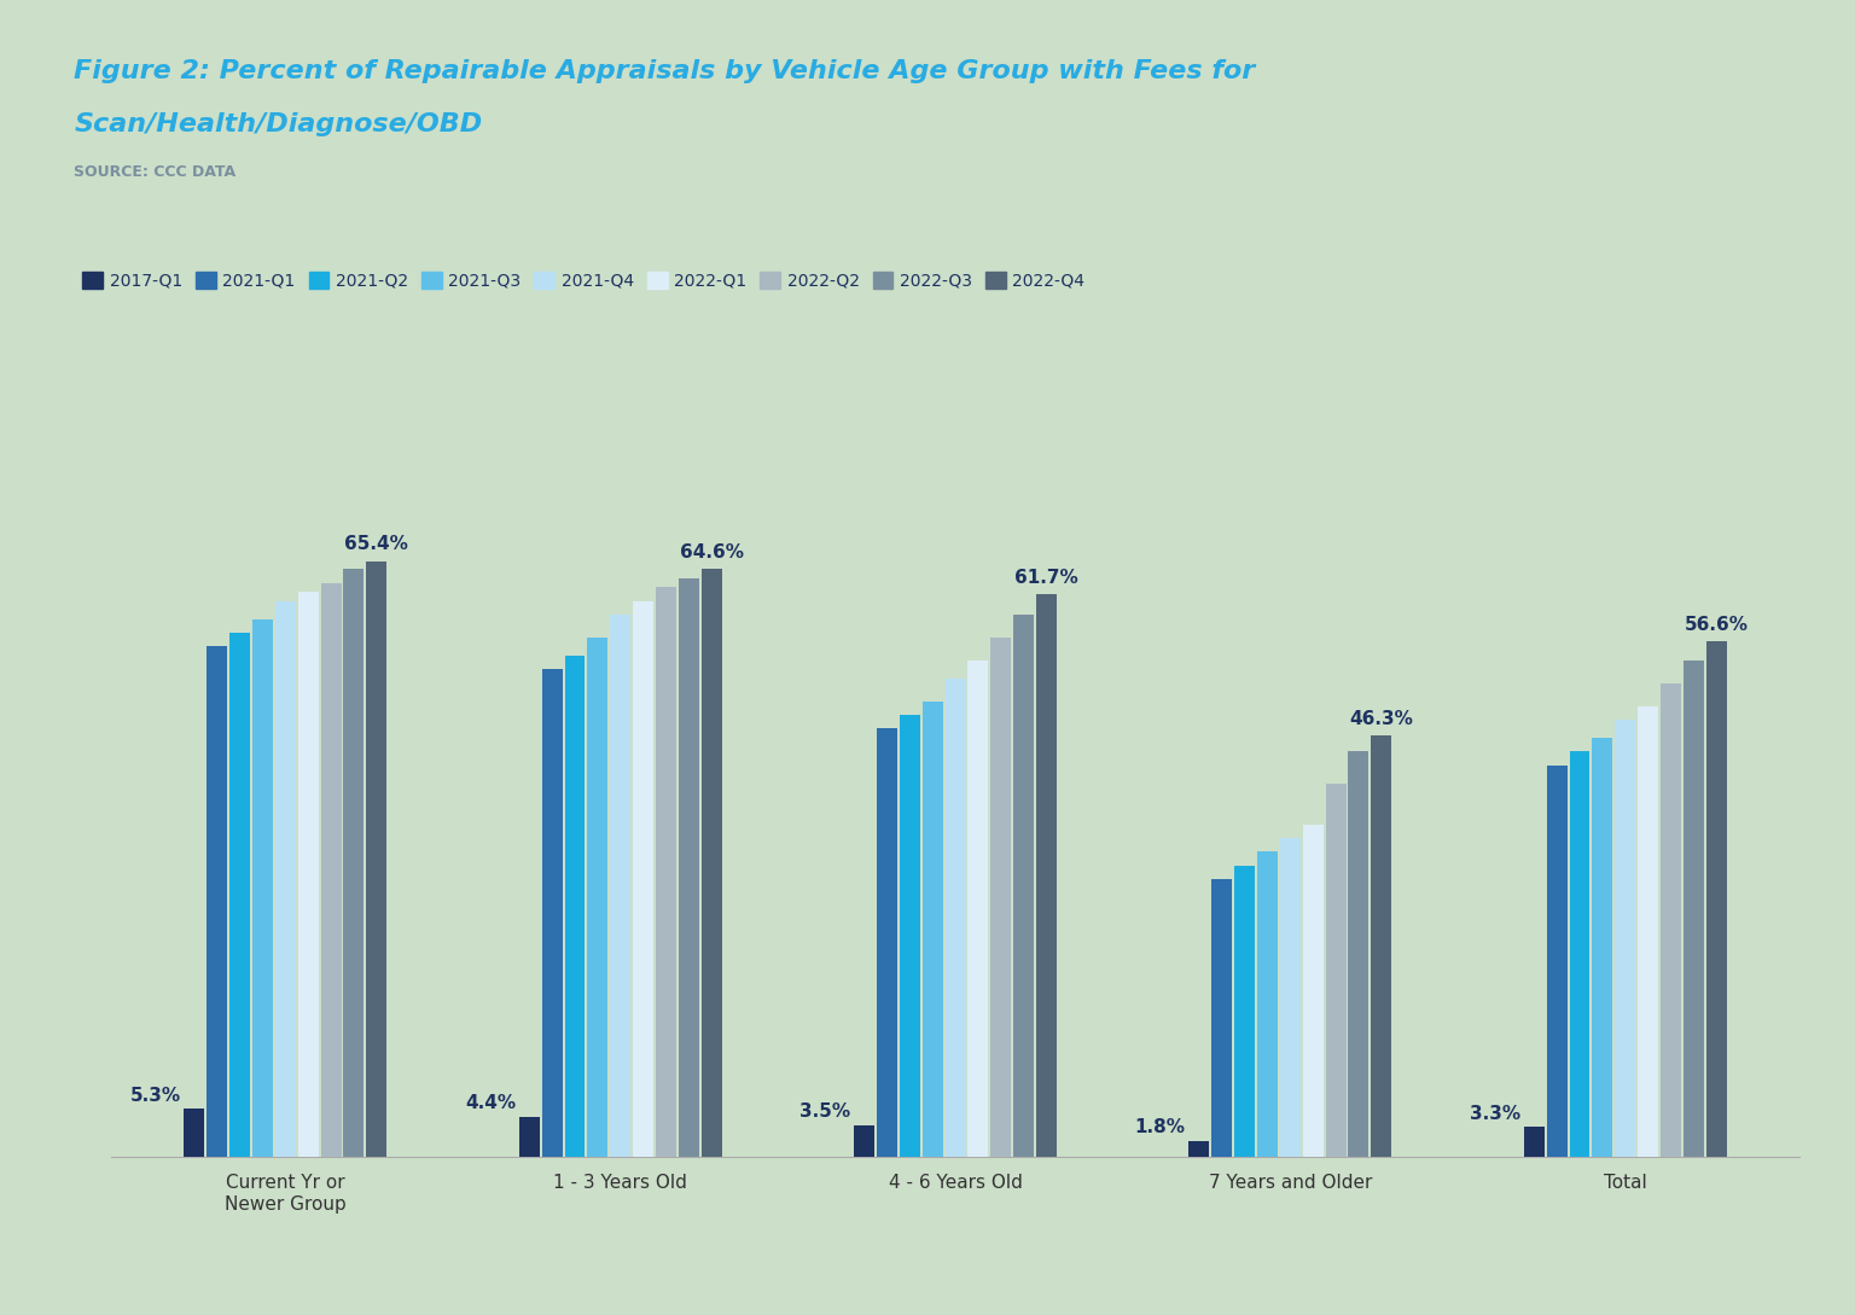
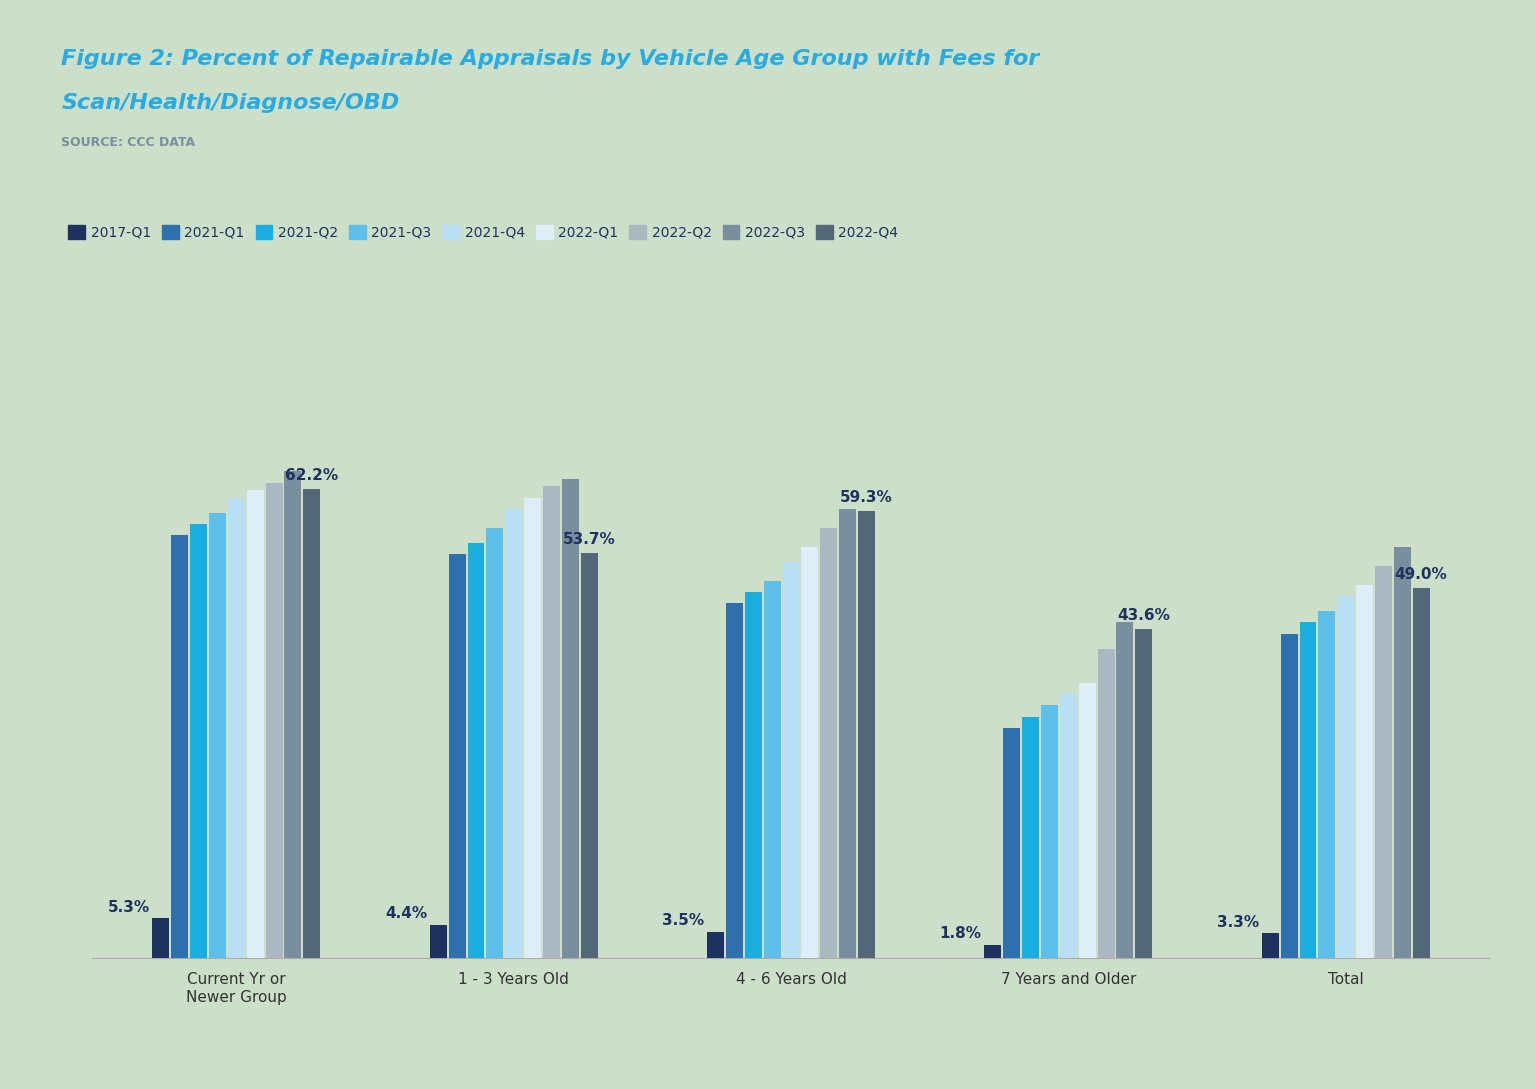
2022-Q4/Current Yr or Newer Group: 65.4% -> 62.2%
2022-Q4/1 - 3 Years Old: 64.6% -> 53.7%
2022-Q4/4 - 6 Years Old: 61.7% -> 59.3%
2022-Q4/7 Years and Older: 46.3% -> 43.6%
2022-Q4/Total: 56.6% -> 49.0%
